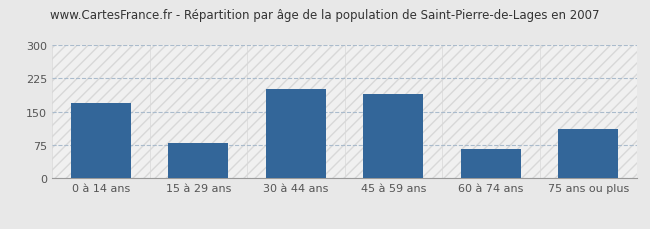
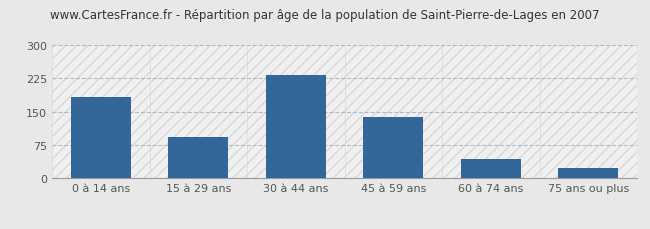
0 à 14 ans: 170 -> 183
15 à 29 ans: 80 -> 93
30 à 44 ans: 200 -> 233
45 à 59 ans: 190 -> 138
60 à 74 ans: 65 -> 43
75 ans ou plus: 110 -> 23
